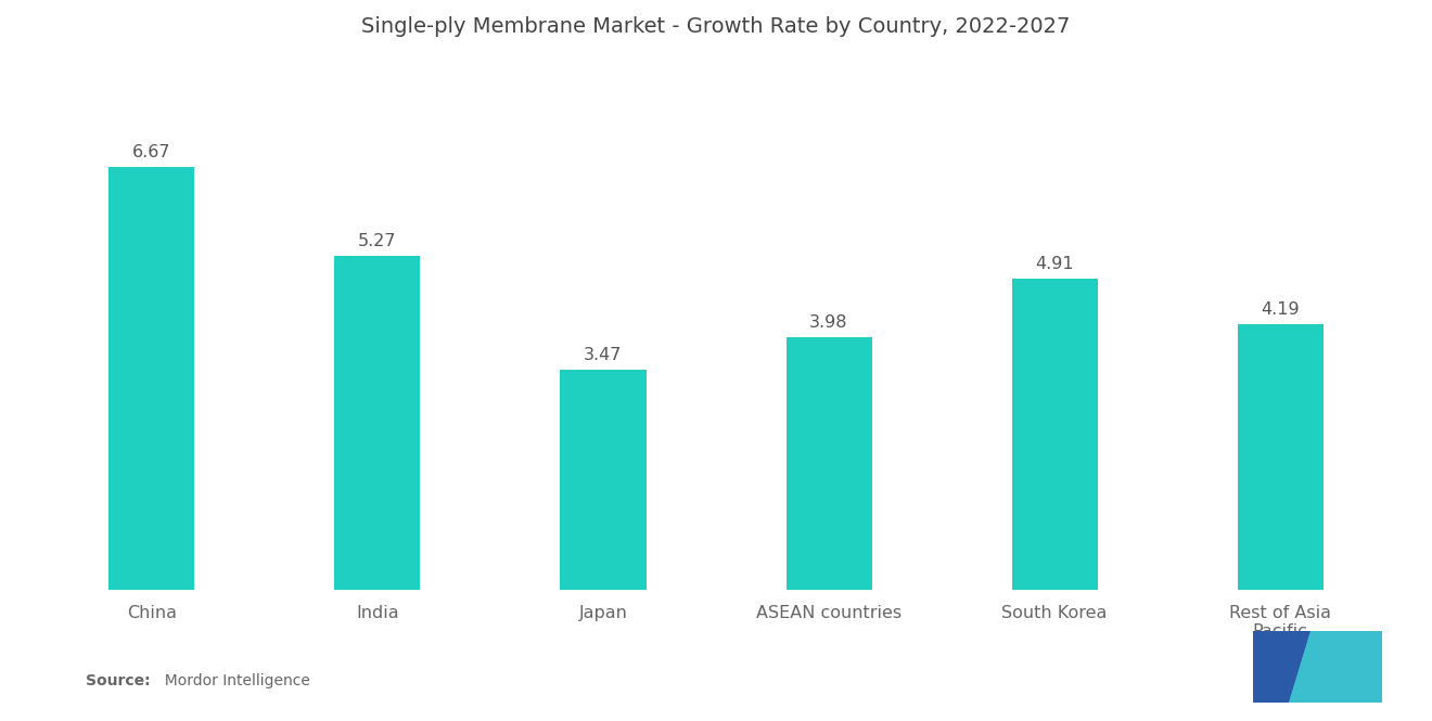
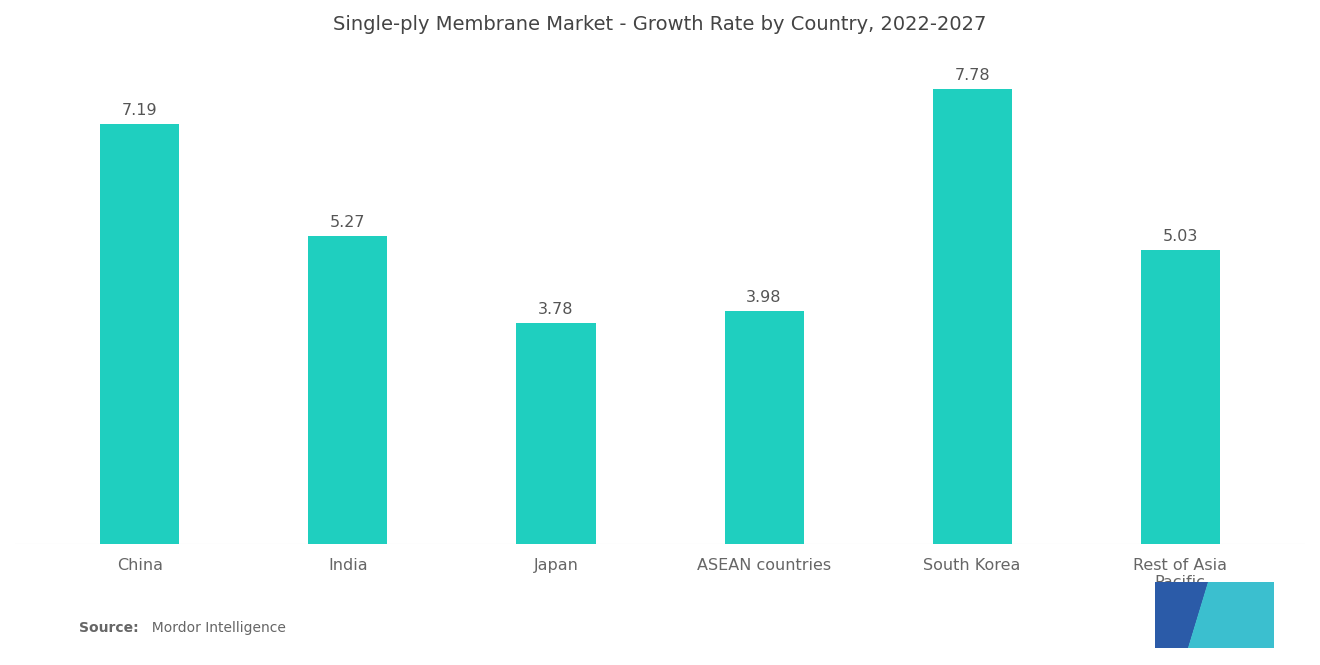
China: 6.67 -> 7.19
Japan: 3.47 -> 3.78
South Korea: 4.91 -> 7.78
Rest of Asia Pacific: 4.19 -> 5.03
